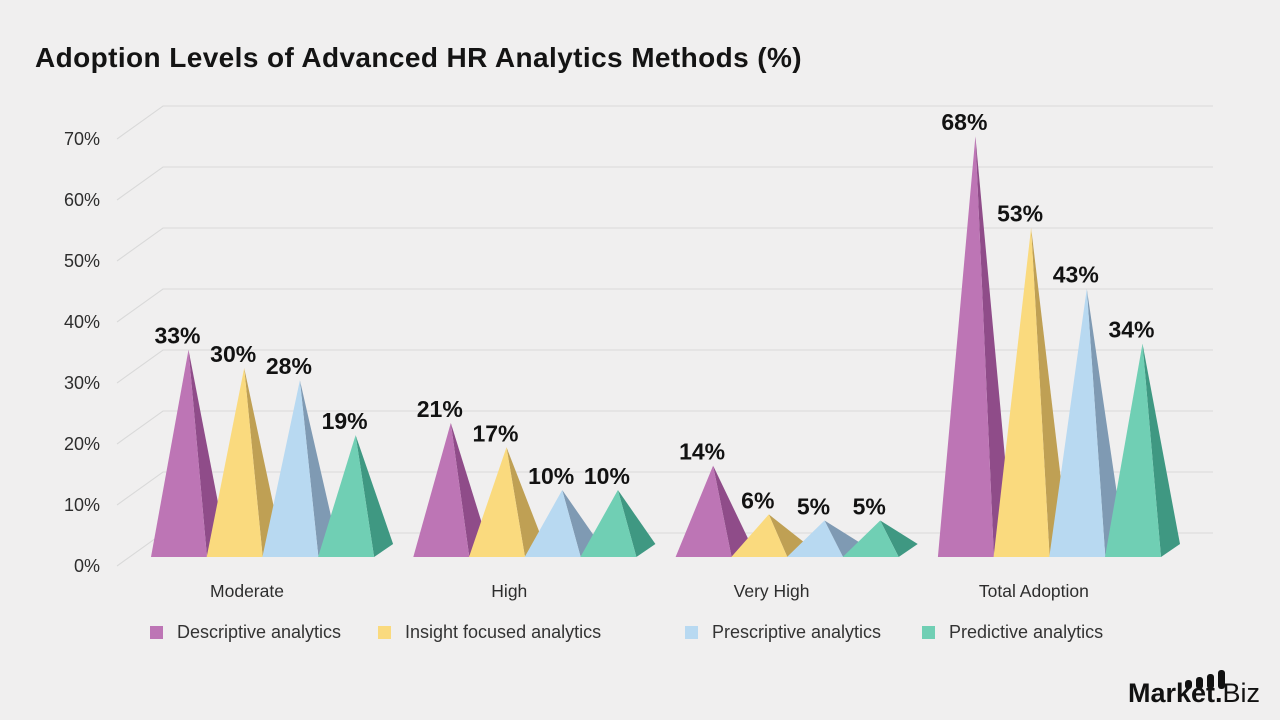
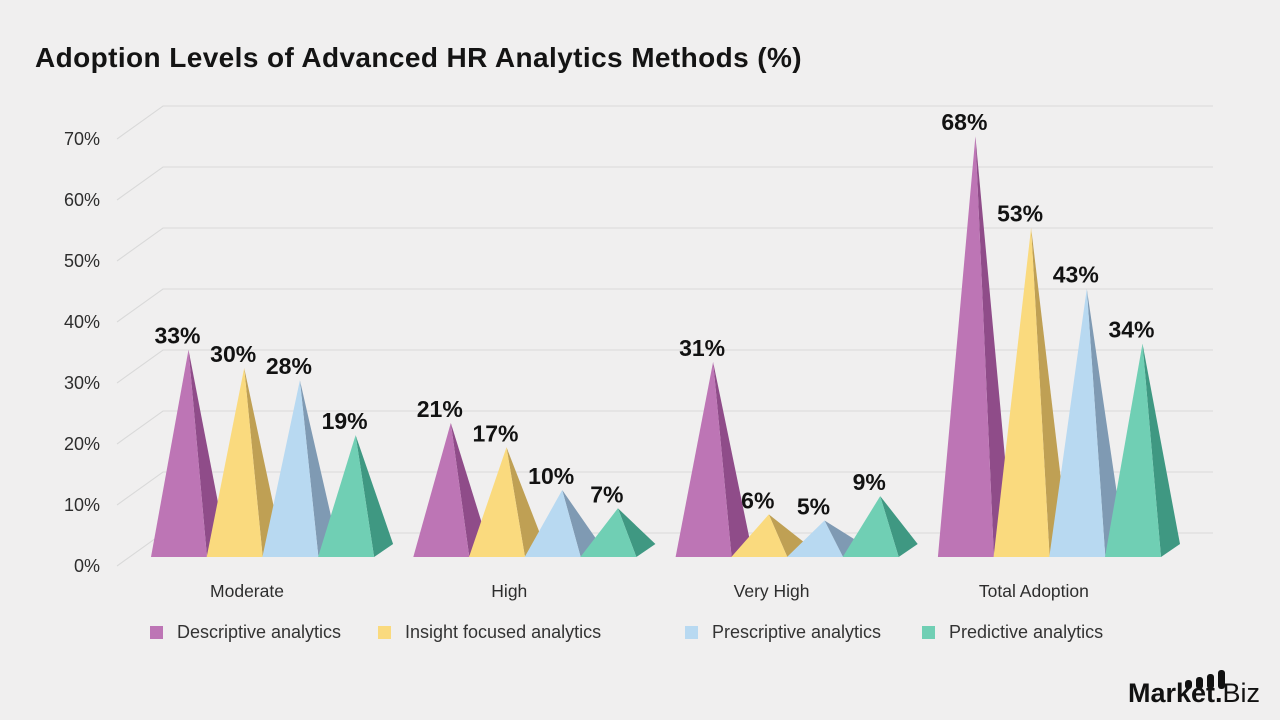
Predictive analytics/High: 10% -> 7%
Descriptive analytics/Very High: 14% -> 31%
Predictive analytics/Very High: 5% -> 9%
